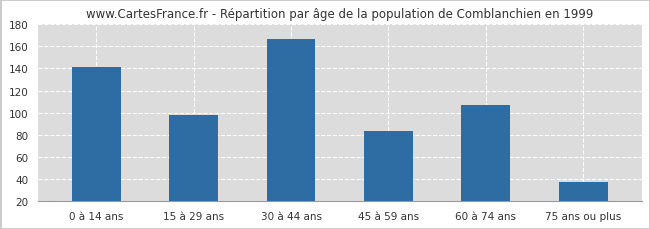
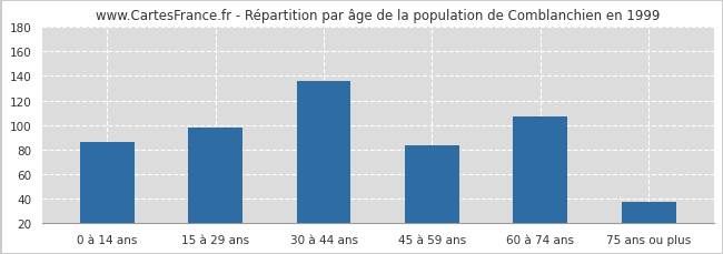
0 à 14 ans: 141 -> 86
30 à 44 ans: 167 -> 136
